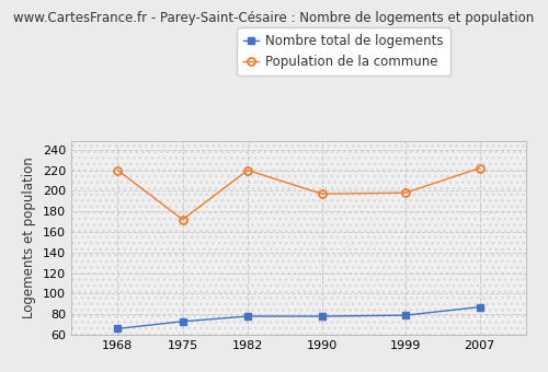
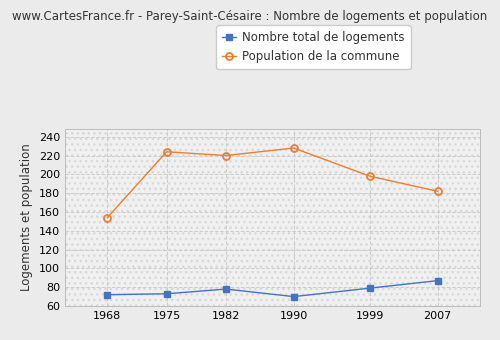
Nombre total de logements/1968: 66 -> 72
Population de la commune/1968: 220 -> 154
Population de la commune/1975: 172 -> 224
Nombre total de logements/1990: 78 -> 70
Population de la commune/1990: 197 -> 228
Population de la commune/2007: 222 -> 182
